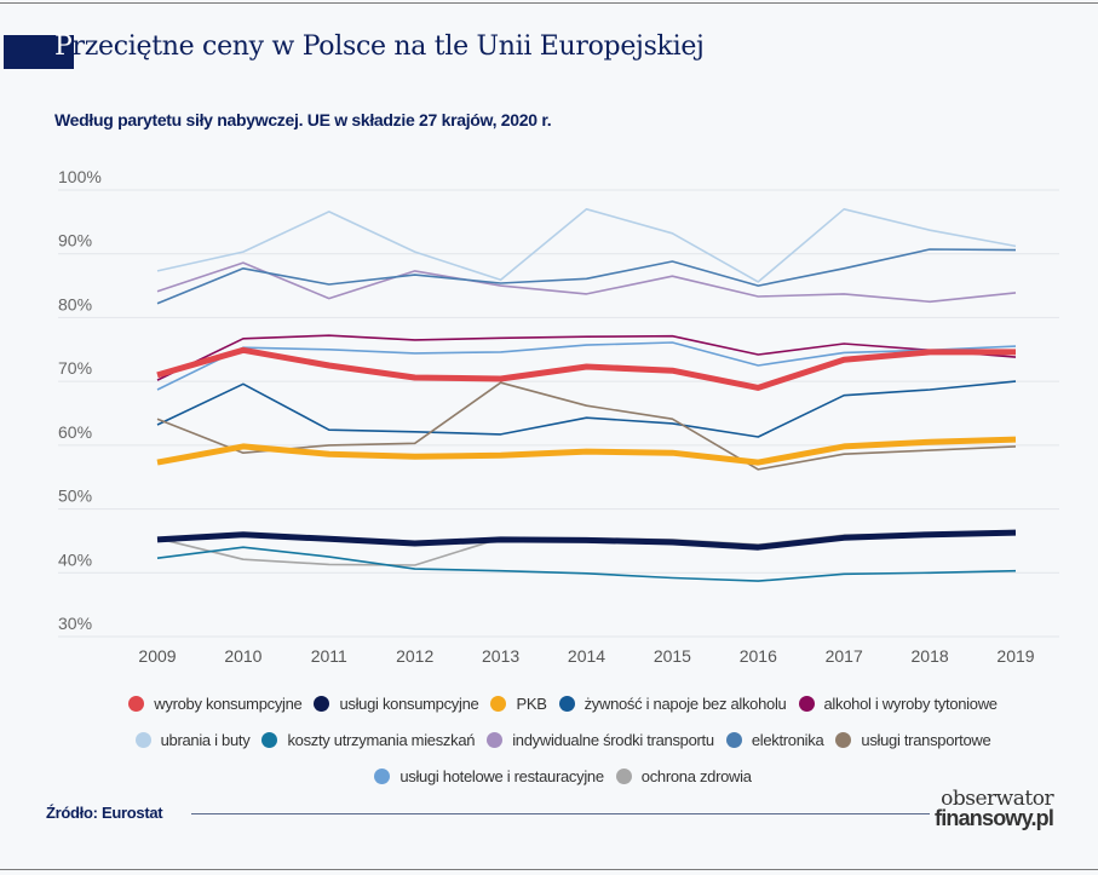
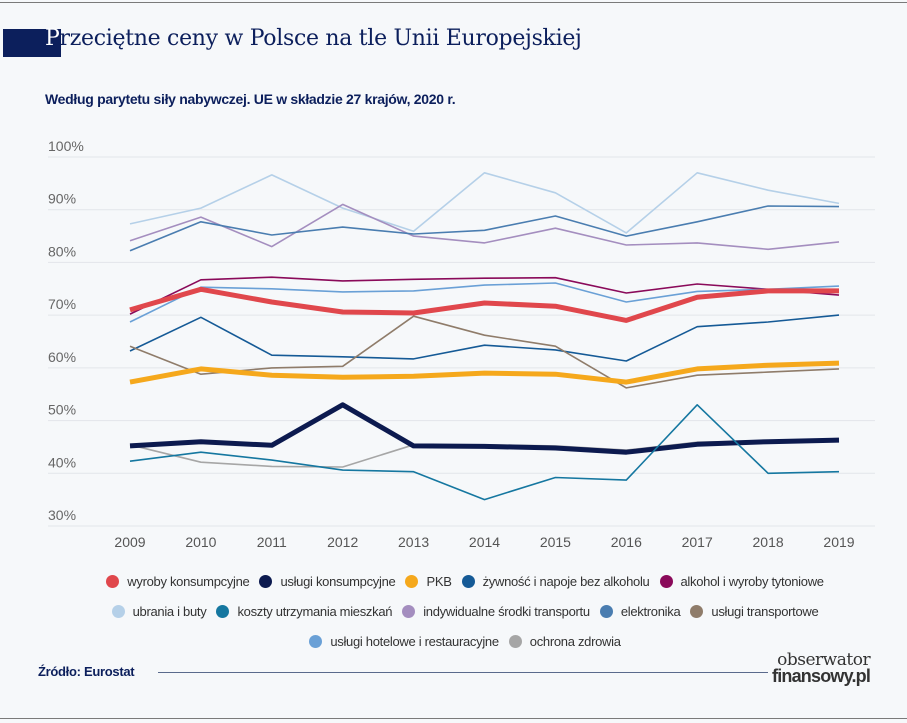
indywidualne środki transportu/2012: 87% -> 91%
usługi konsumpcyjne/2012: 45% -> 53%
koszty utrzymania mieszkań/2014: 40% -> 35%
koszty utrzymania mieszkań/2017: 40% -> 53%
